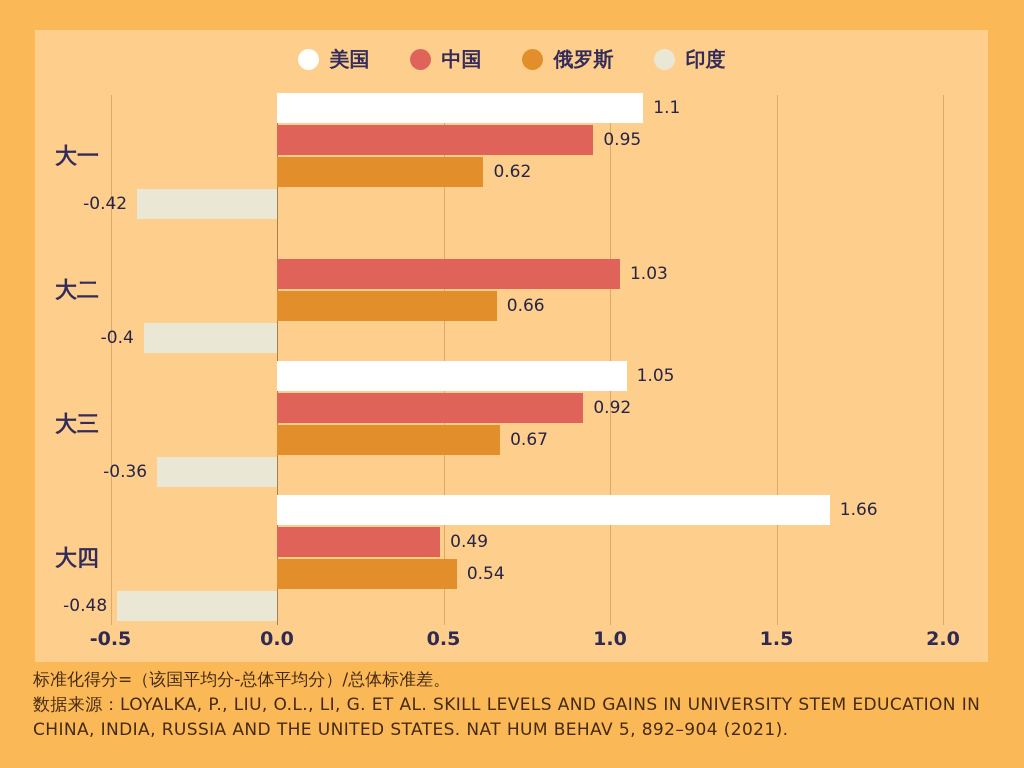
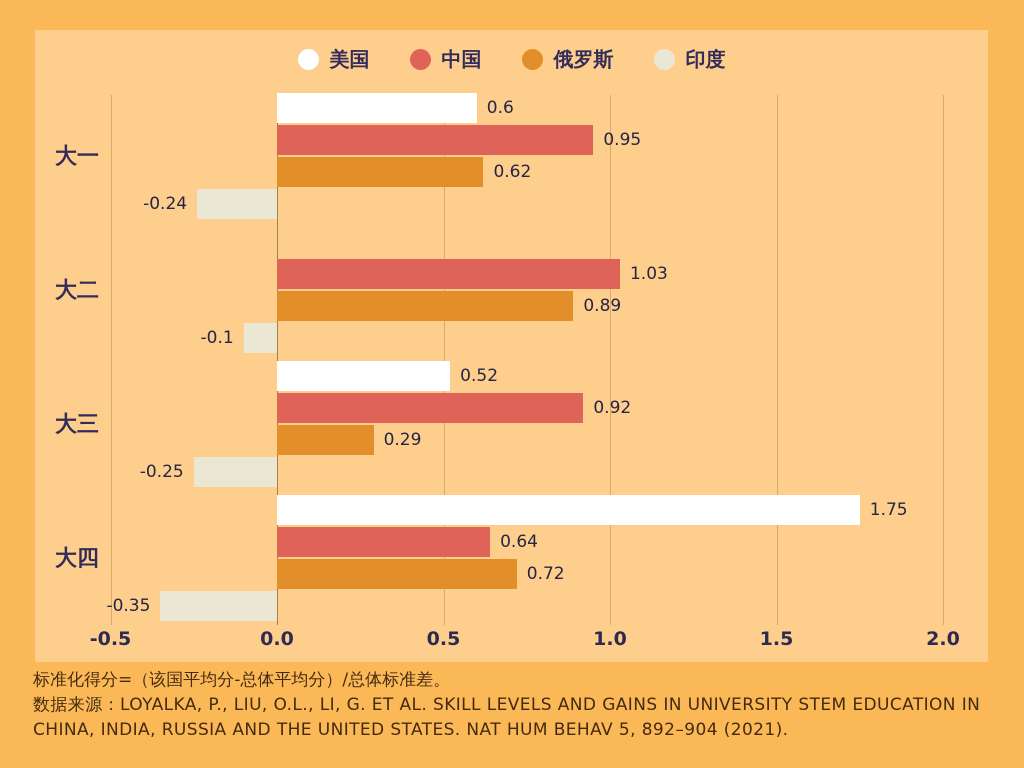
美国/大一: 1.1 -> 0.6
印度/大一: -0.42 -> -0.24
俄罗斯/大二: 0.66 -> 0.89
印度/大二: -0.4 -> -0.1
美国/大三: 1.05 -> 0.52
俄罗斯/大三: 0.67 -> 0.29
印度/大三: -0.36 -> -0.25
美国/大四: 1.66 -> 1.75
中国/大四: 0.49 -> 0.64
俄罗斯/大四: 0.54 -> 0.72
印度/大四: -0.48 -> -0.35
